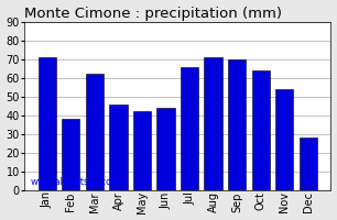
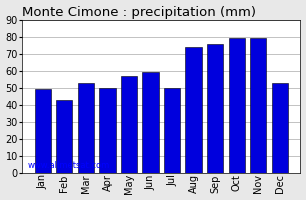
Jan: 71 -> 49
Feb: 38 -> 43
Mar: 62 -> 53
Apr: 46 -> 50
May: 42 -> 57
Jun: 44 -> 59
Jul: 66 -> 50
Aug: 71 -> 74
Sep: 70 -> 76
Oct: 64 -> 79
Nov: 54 -> 79
Dec: 28 -> 53
